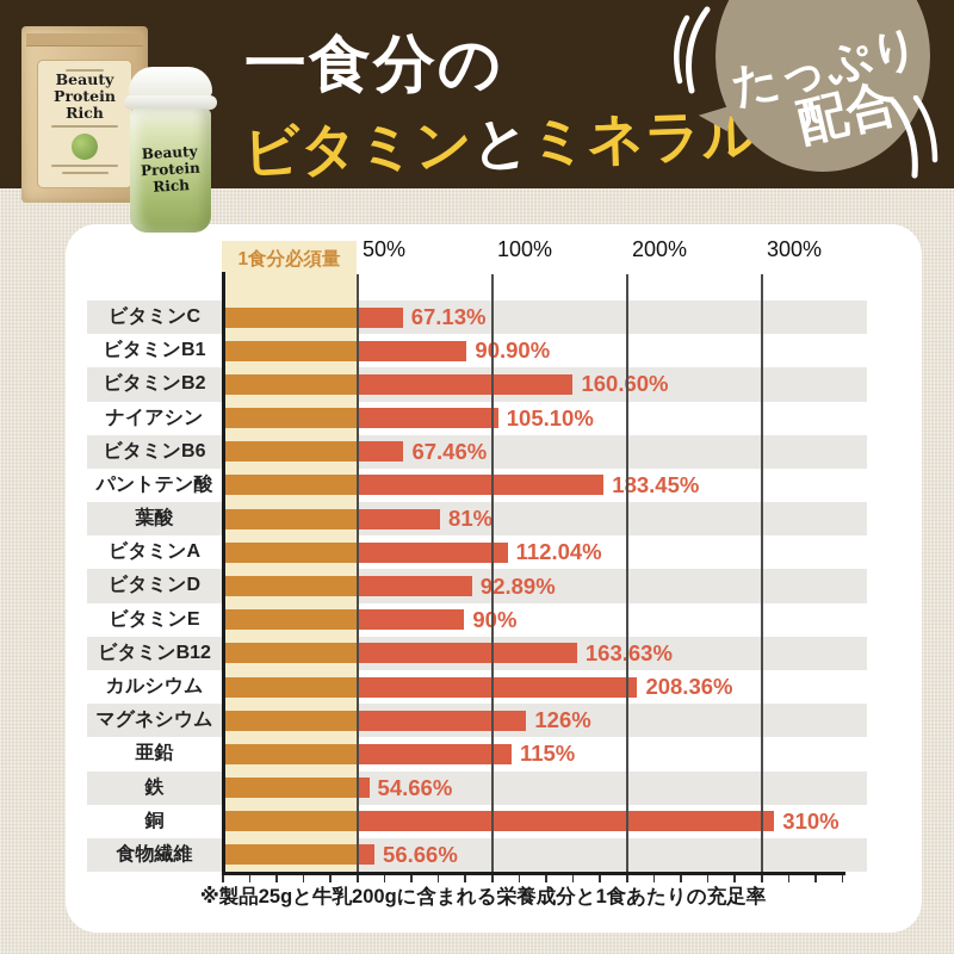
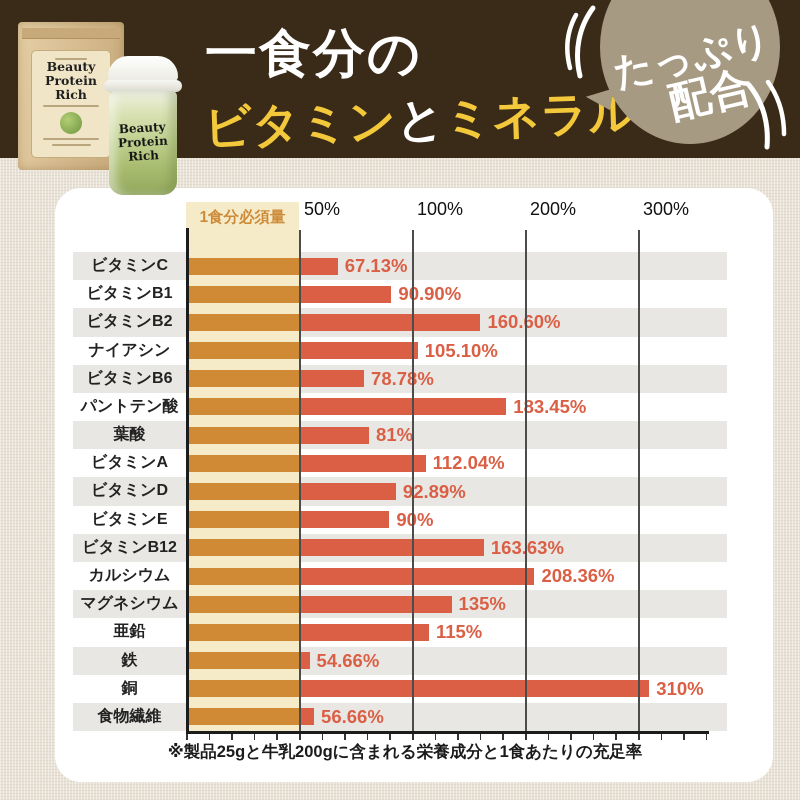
ビタミンB6: 67.46% -> 78.78%
マグネシウム: 126% -> 135%
